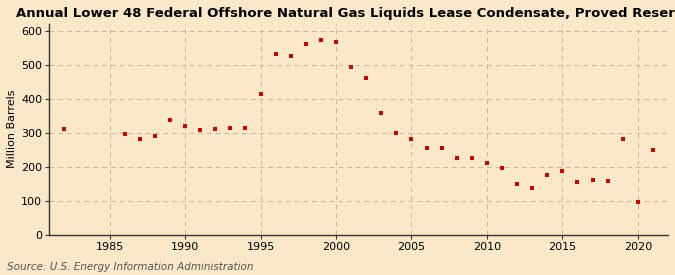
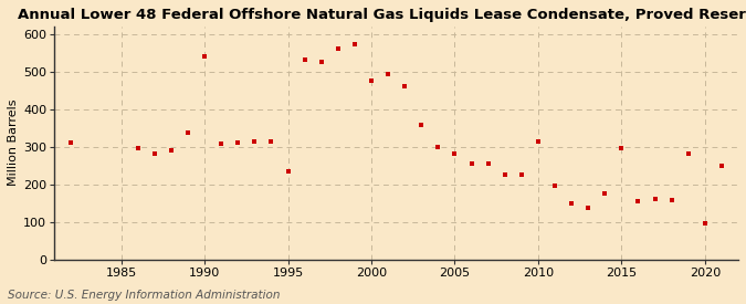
1990: 320 -> 540
1995: 415 -> 235
2000: 567 -> 475
2010: 212 -> 315
2015: 188 -> 295
